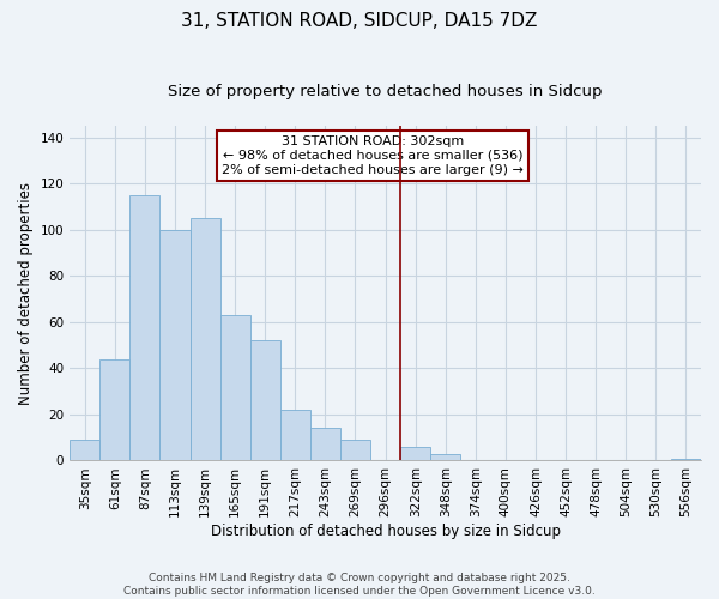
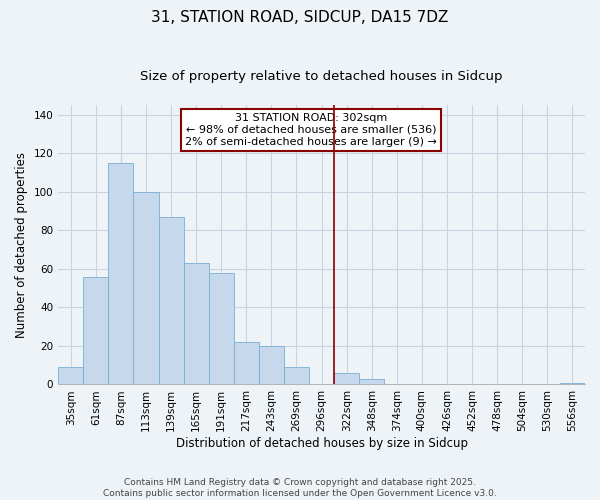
61sqm: 44 -> 56
139sqm: 105 -> 87
191sqm: 52 -> 58
243sqm: 14 -> 20
